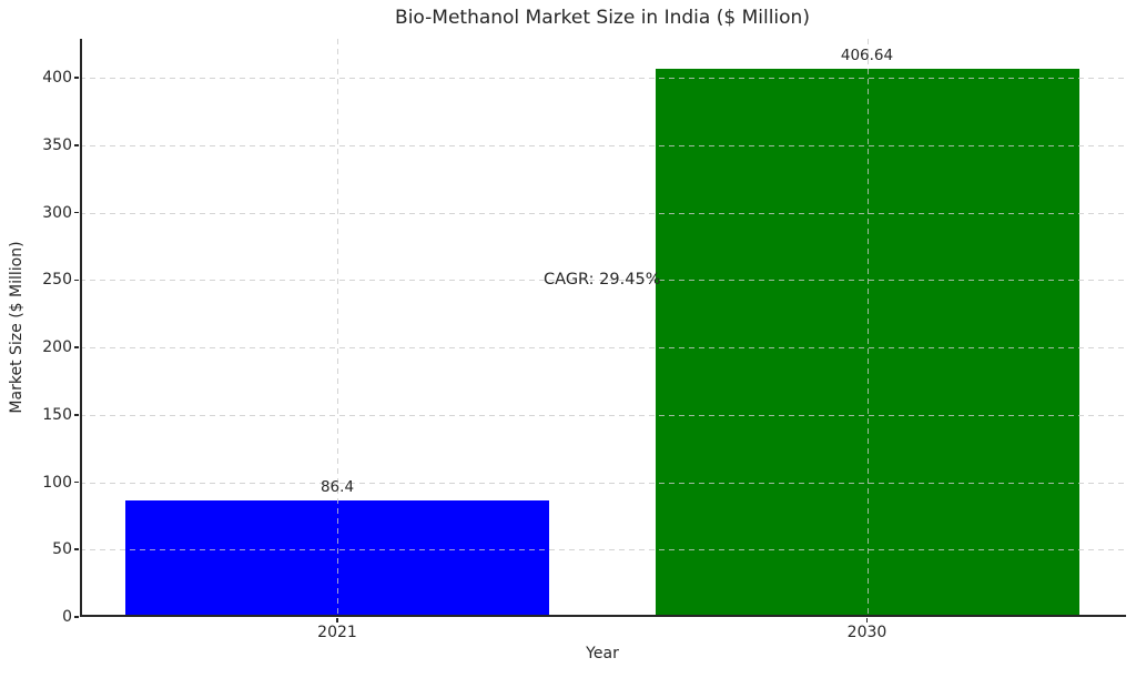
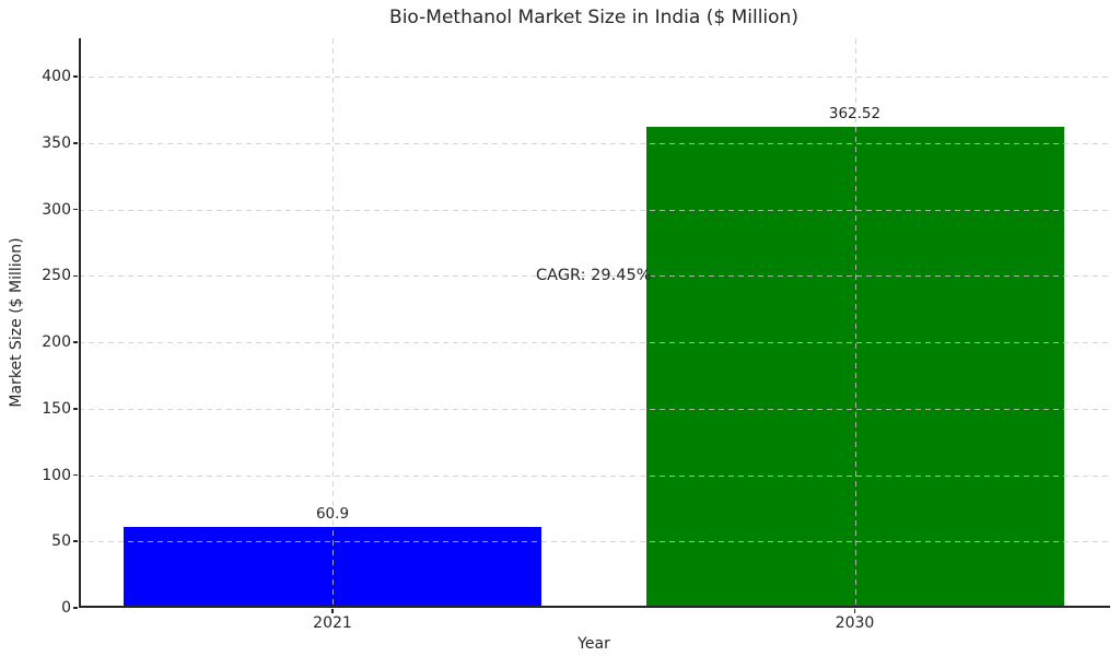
2021: 86.4 -> 60.9
2030: 406.64 -> 362.52
